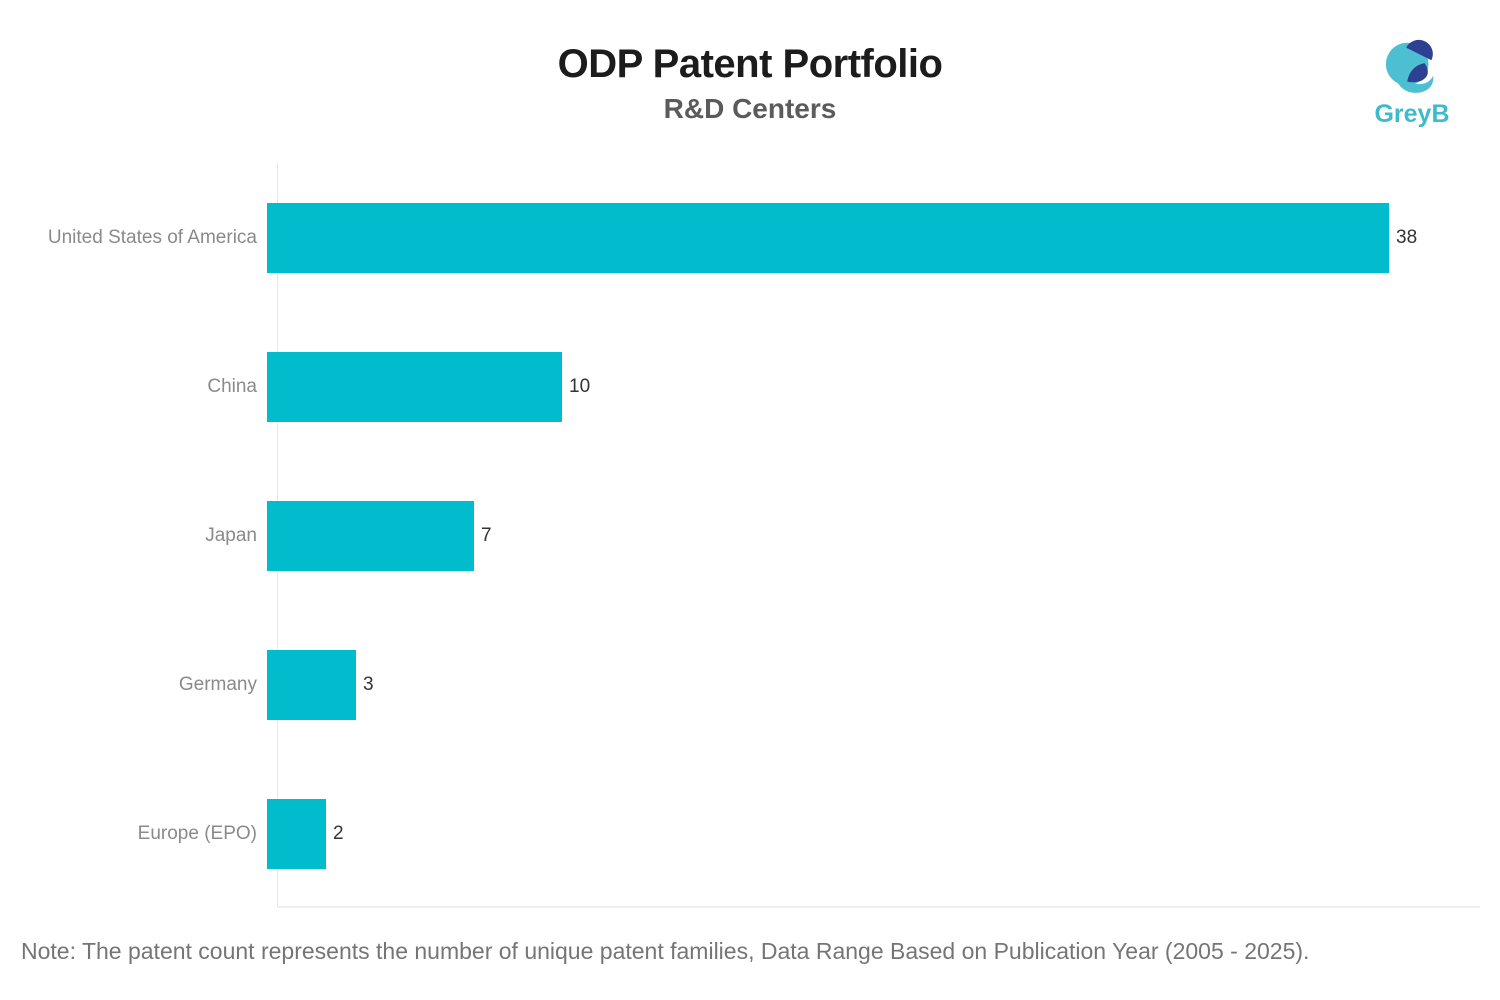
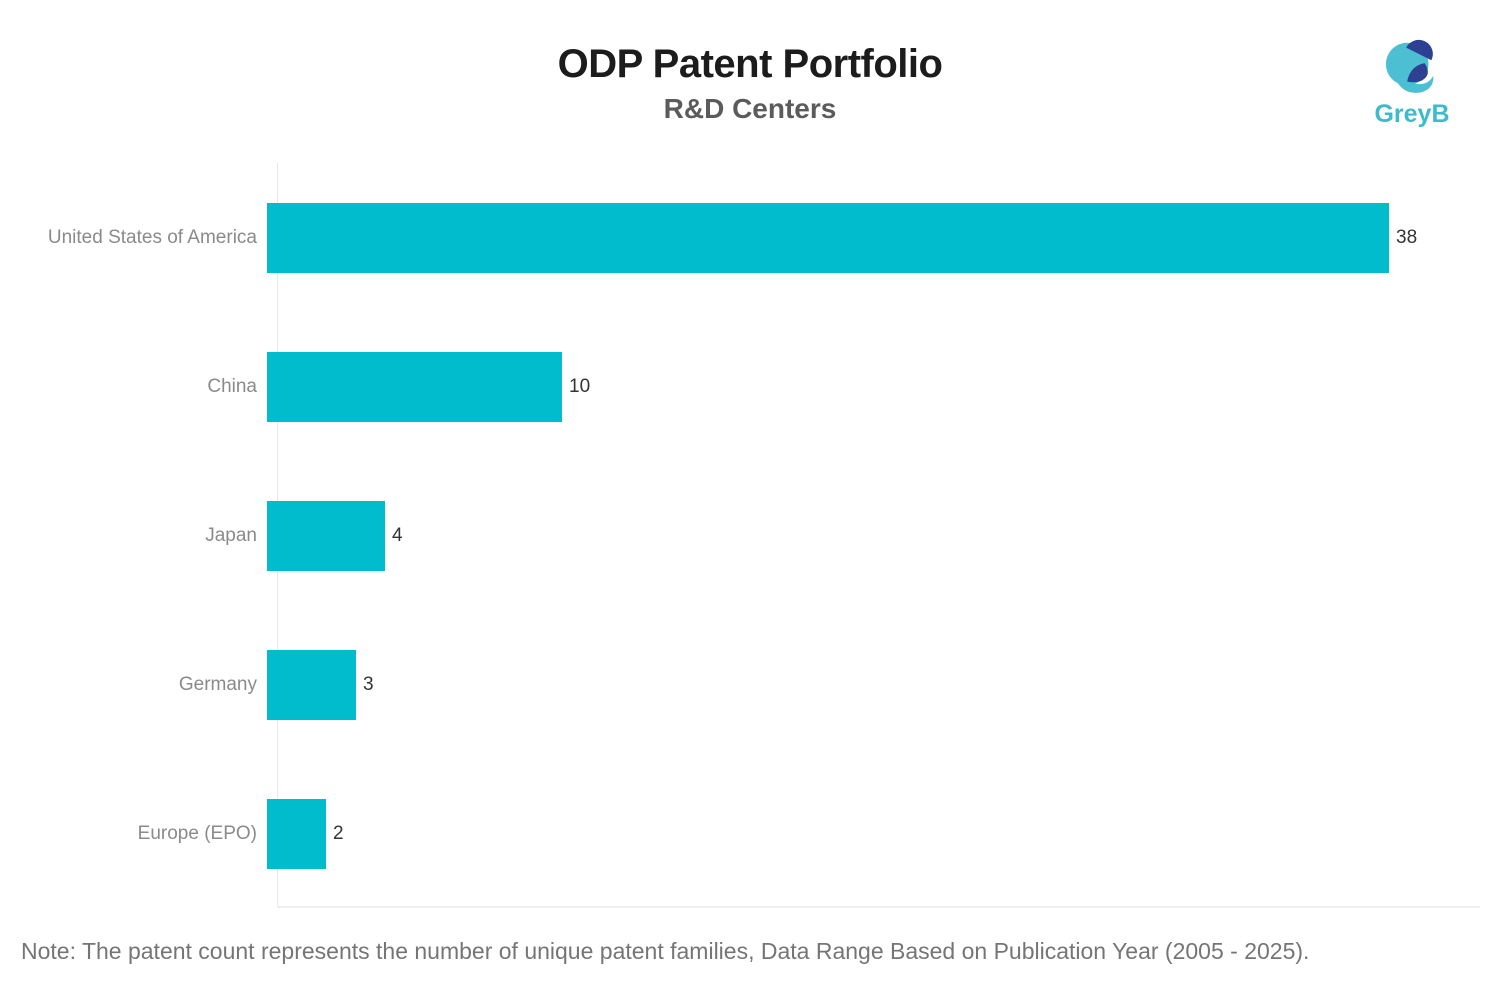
Japan: 7 -> 4
